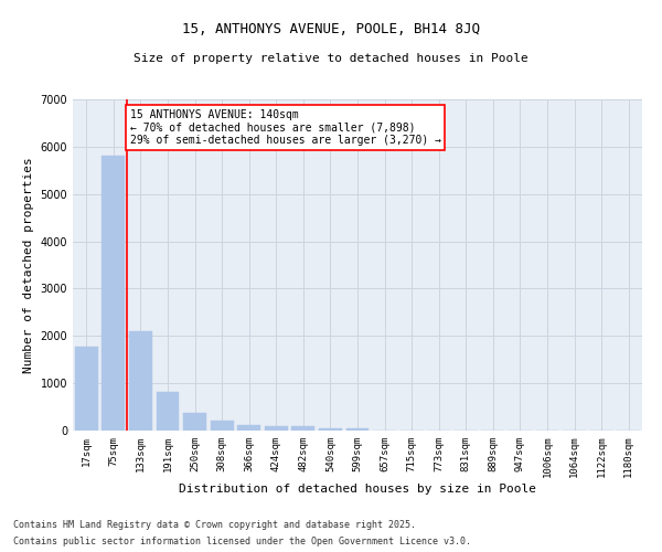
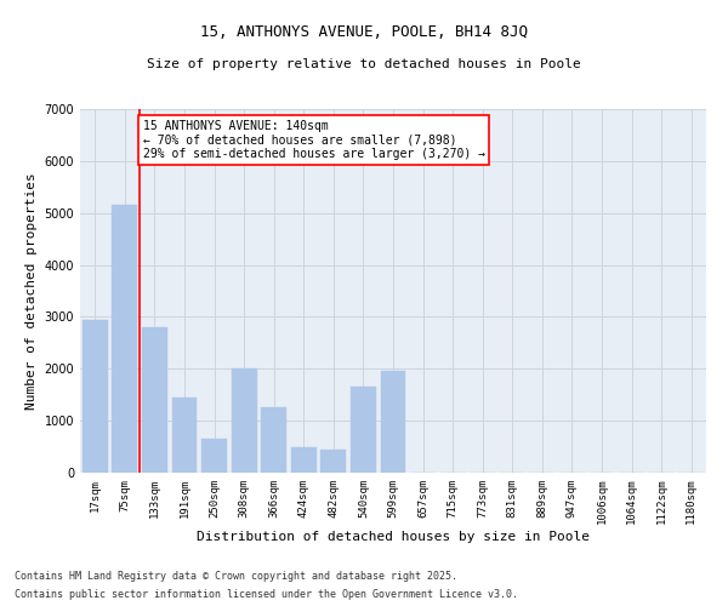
17sqm: 1780 -> 2950
75sqm: 5820 -> 5150
133sqm: 2090 -> 2800
191sqm: 820 -> 1450
250sqm: 370 -> 650
308sqm: 210 -> 2000
366sqm: 120 -> 1250
424sqm: 100 -> 500
482sqm: 80 -> 450
540sqm: 60 -> 1650
599sqm: 40 -> 1950
